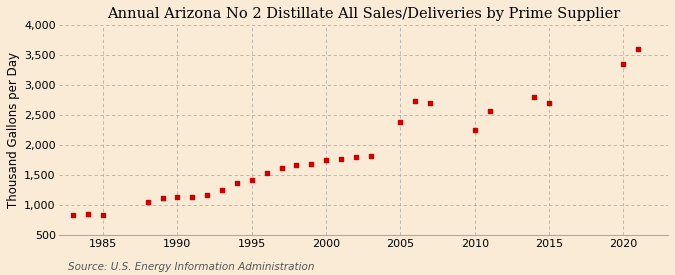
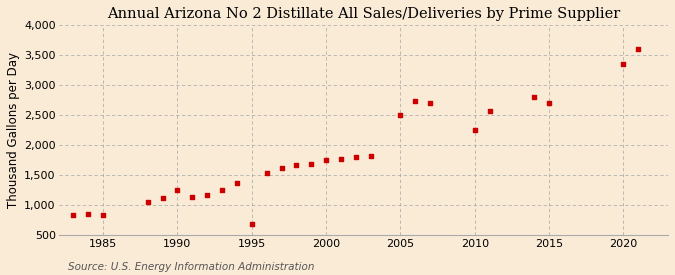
1990: 1,130 -> 1,240
1995: 1,420 -> 680
2005: 2,380 -> 2,500
